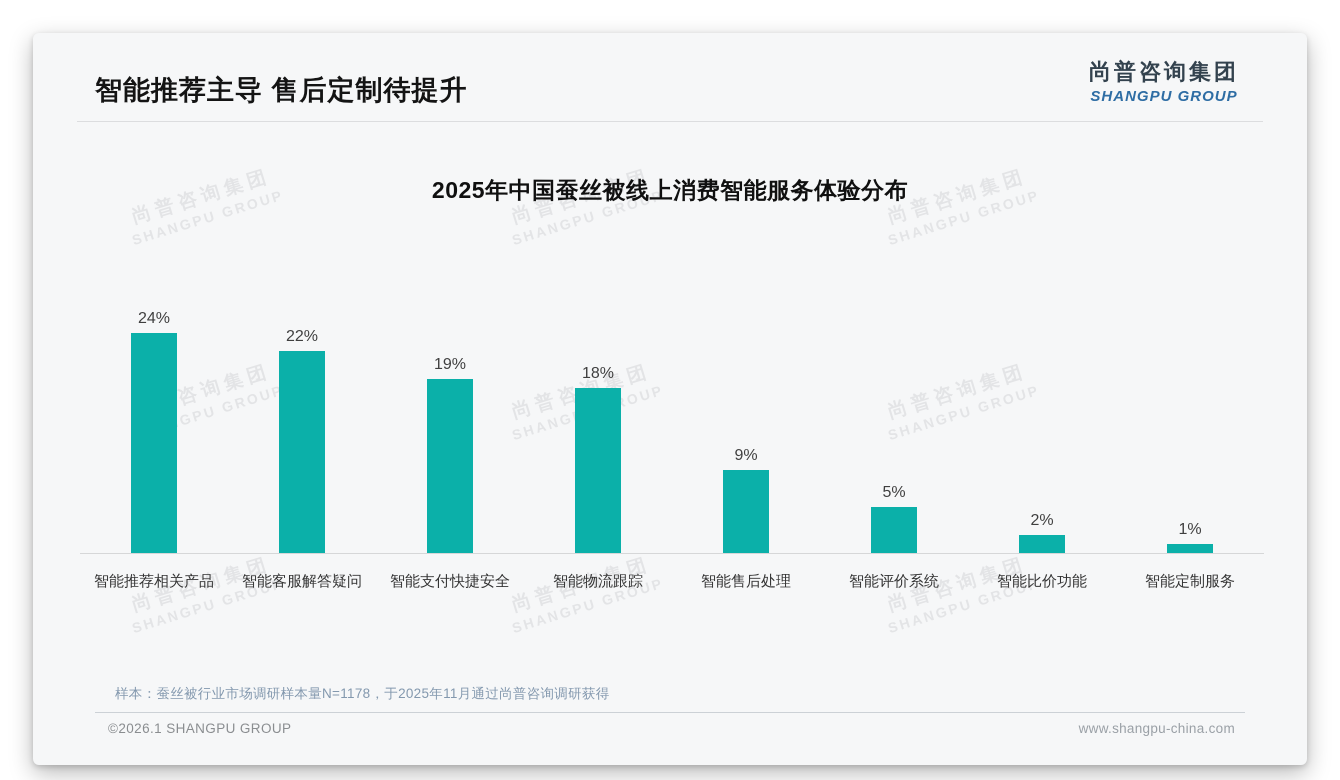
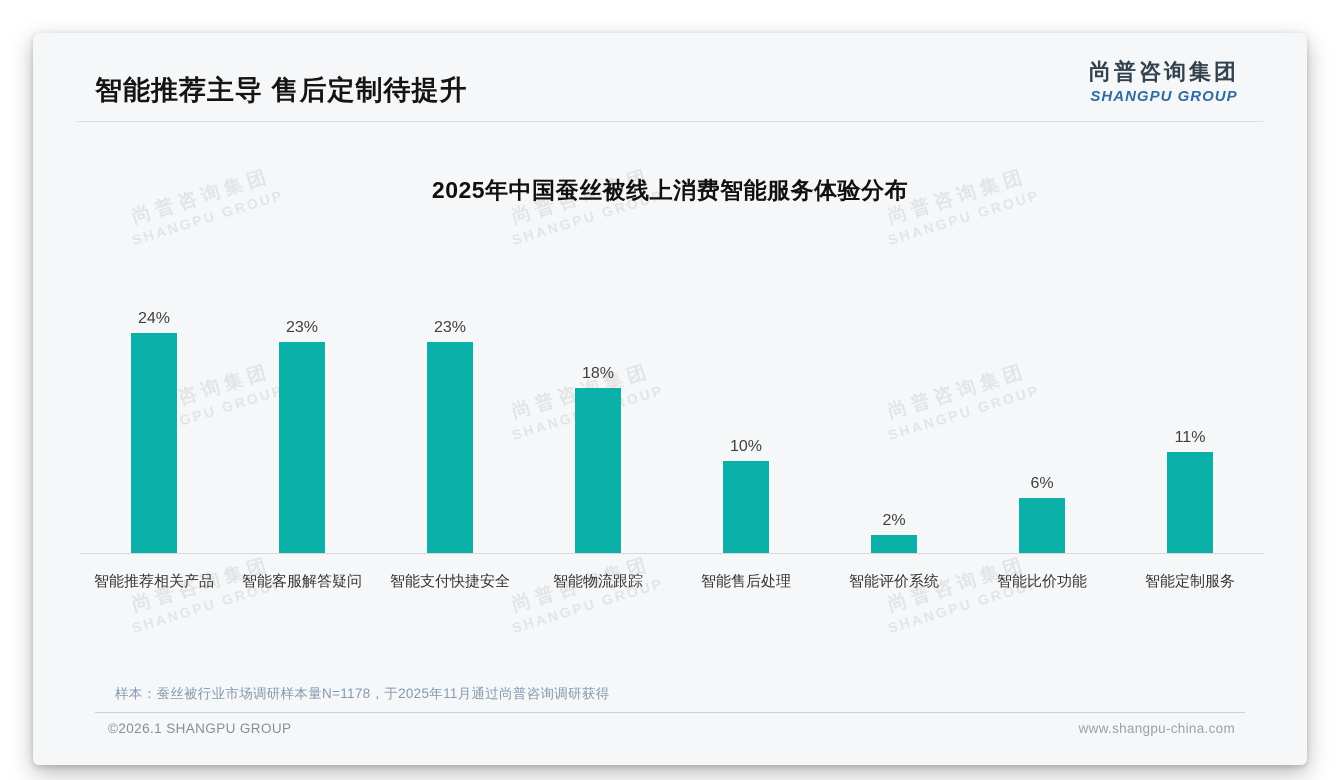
智能客服解答疑问: 22% -> 23%
智能支付快捷安全: 19% -> 23%
智能售后处理: 9% -> 10%
智能评价系统: 5% -> 2%
智能比价功能: 2% -> 6%
智能定制服务: 1% -> 11%
